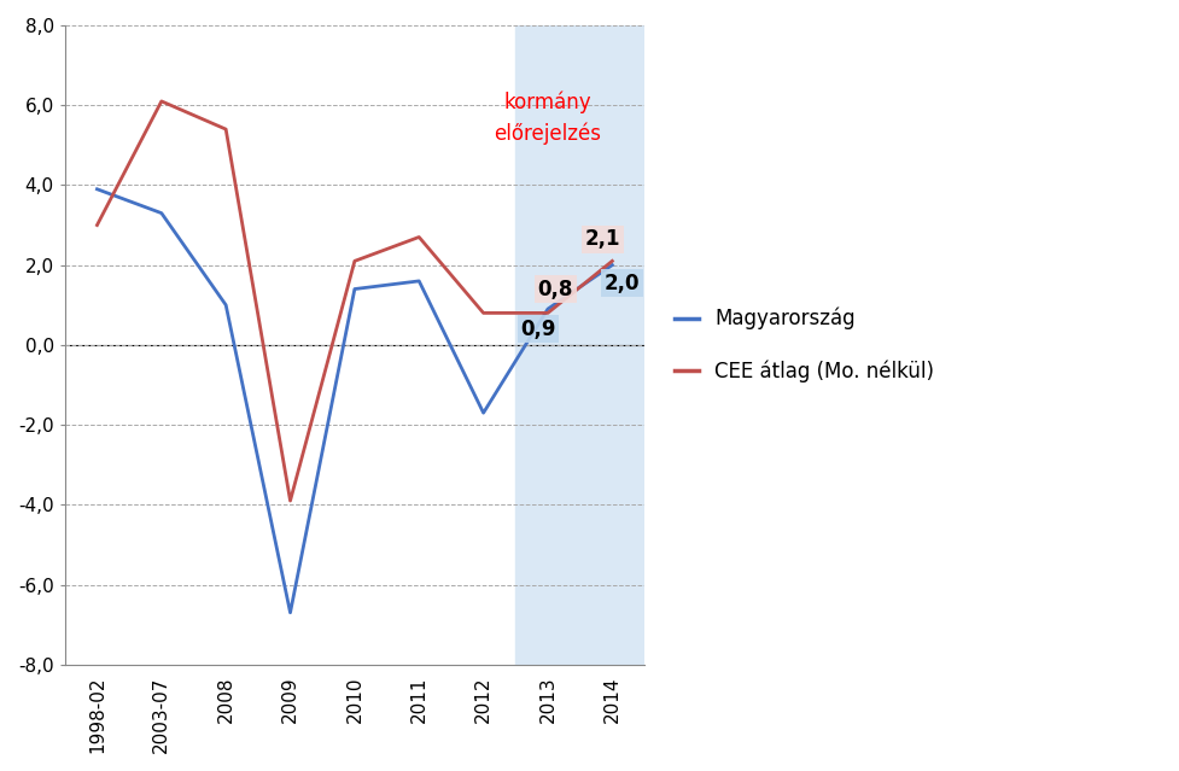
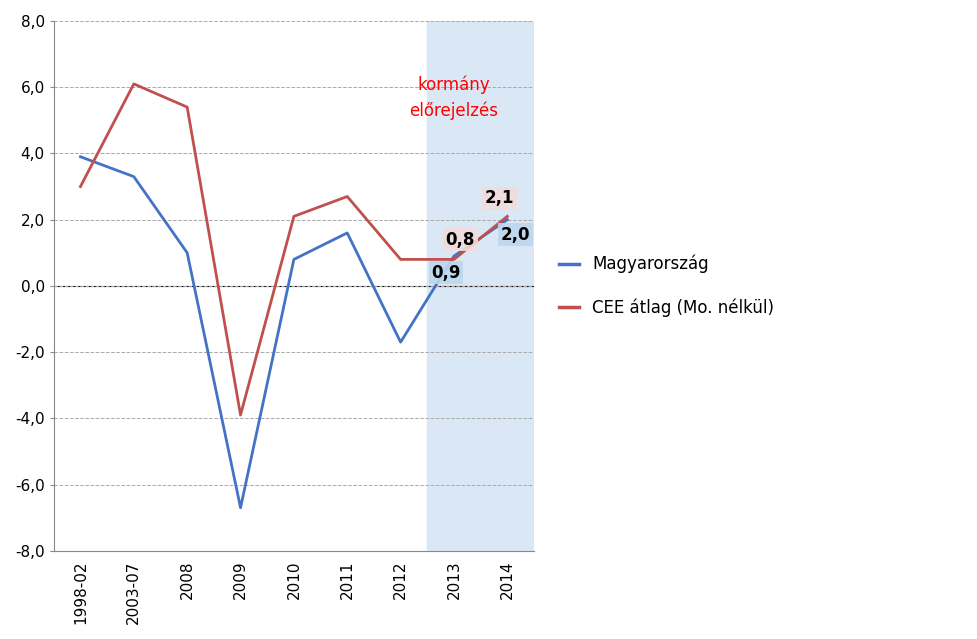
Magyarország/2010: 1,4 -> 0,8
